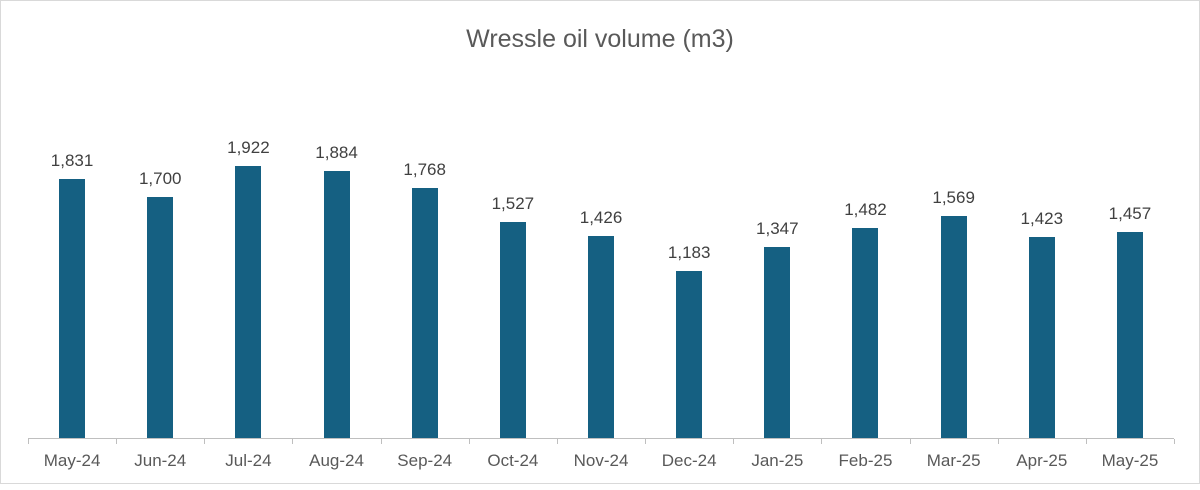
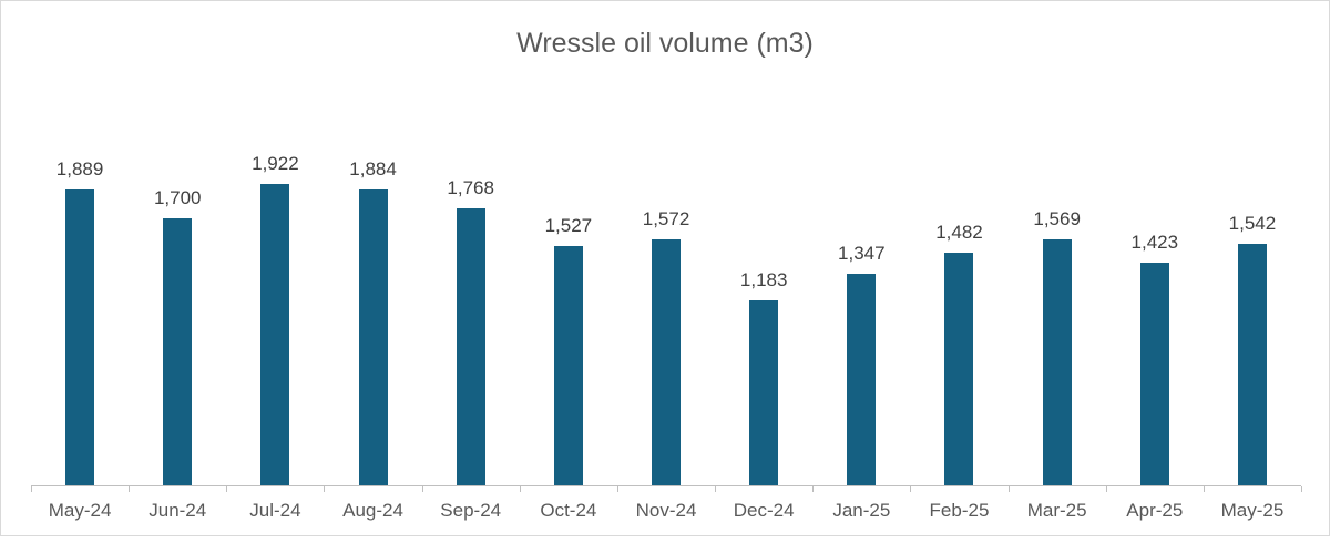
May-24: 1,831 -> 1,889
Nov-24: 1,426 -> 1,572
May-25: 1,457 -> 1,542
